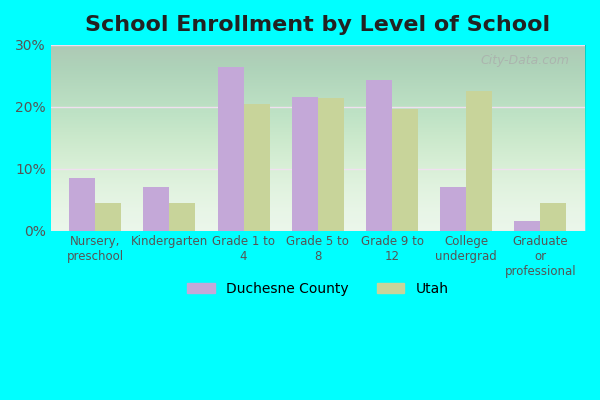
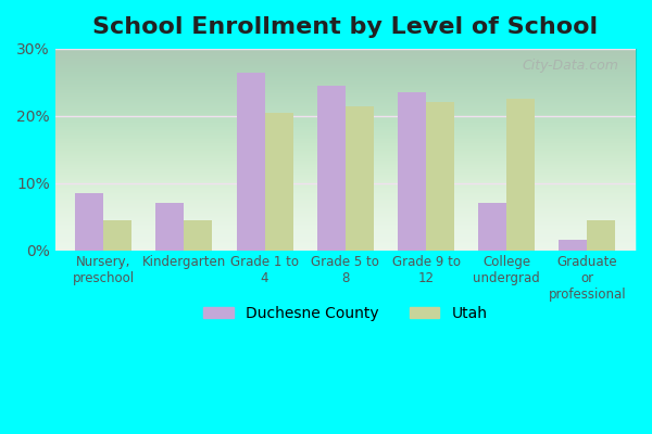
Duchesne County/Grade 5 to 8: 21.6% -> 24.5%
Duchesne County/Grade 9 to 12: 24.4% -> 23.5%
Utah/Grade 9 to 12: 19.6% -> 22.0%
